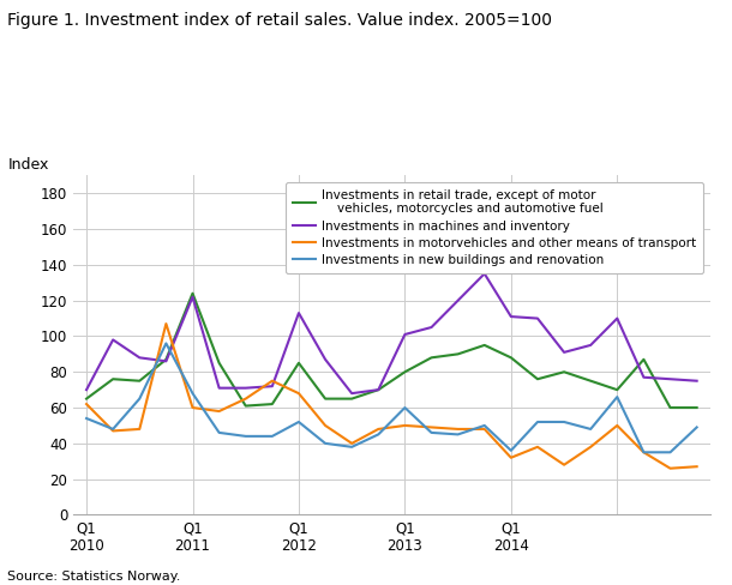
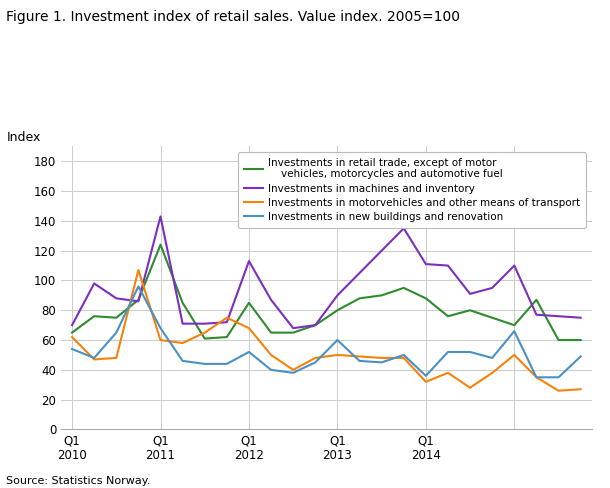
Investments in machines and inventory/Q1 2011: 122 -> 143
Investments in machines and inventory/Q1 2013: 101 -> 90
